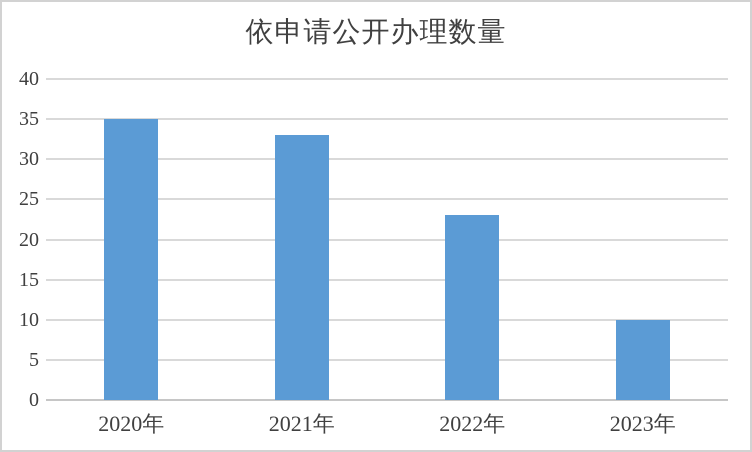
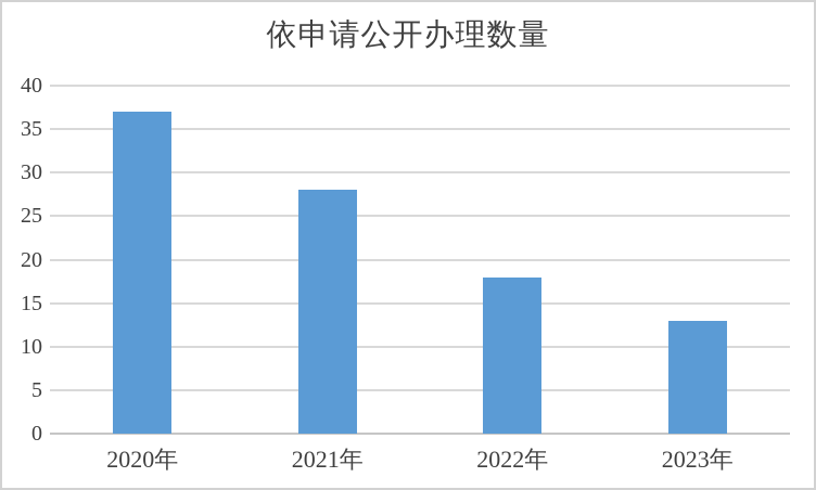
2020年: 35 -> 37
2021年: 33 -> 28
2022年: 23 -> 18
2023年: 10 -> 13
